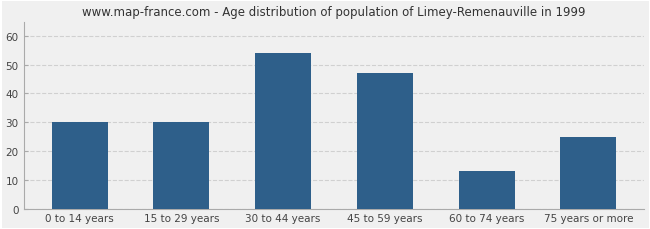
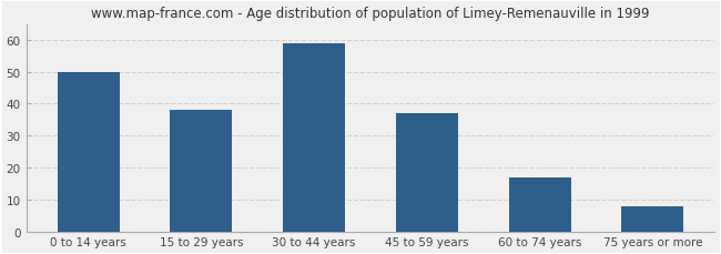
0 to 14 years: 30 -> 50
15 to 29 years: 30 -> 38
30 to 44 years: 54 -> 59
45 to 59 years: 47 -> 37
60 to 74 years: 13 -> 17
75 years or more: 25 -> 8
